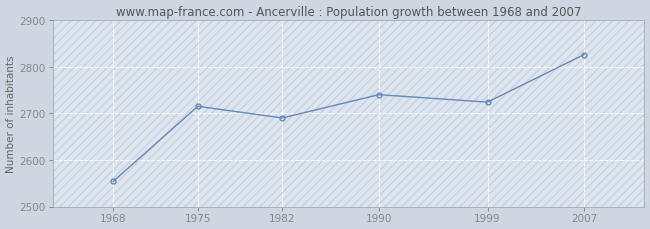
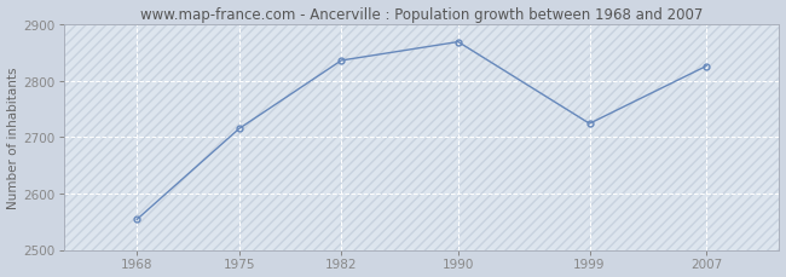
1982: 2690 -> 2836
1990: 2740 -> 2869
